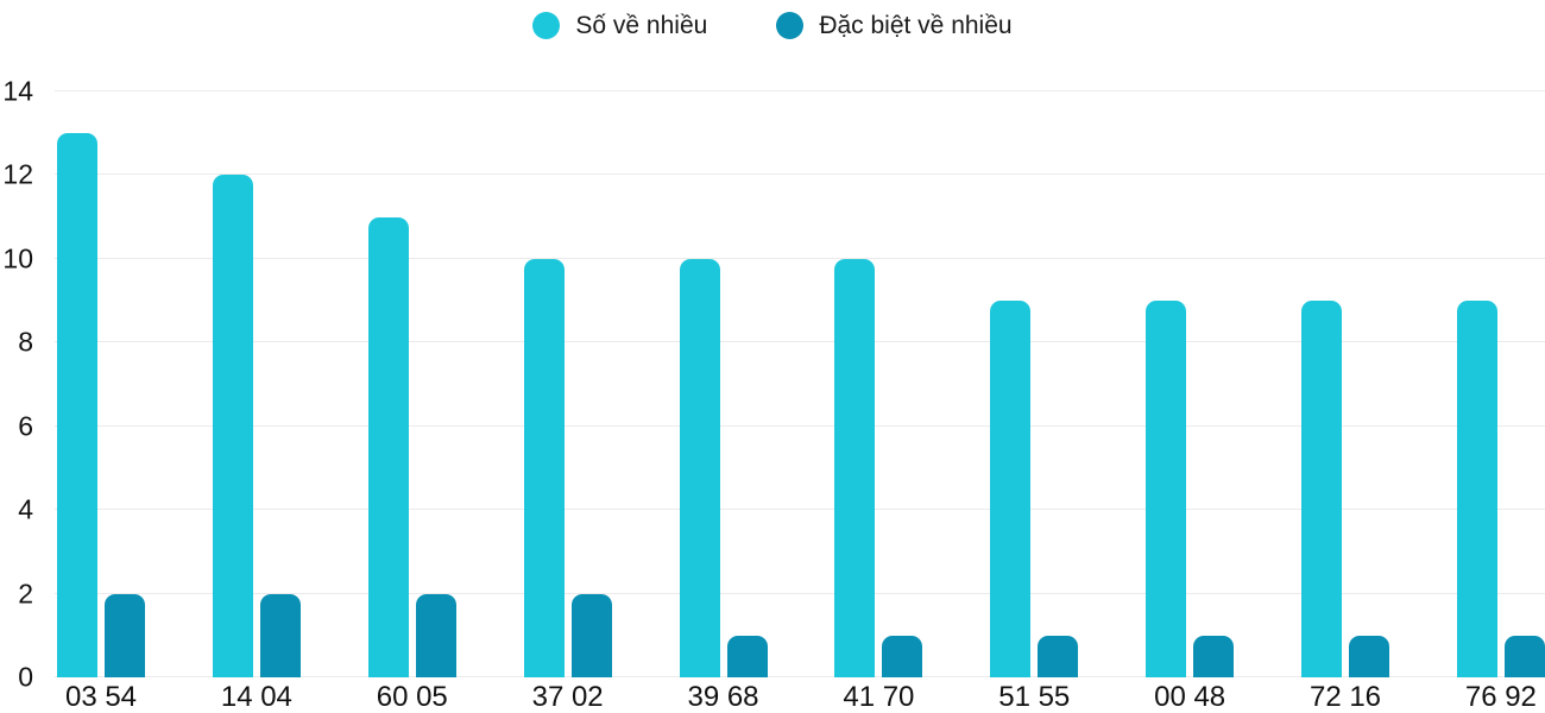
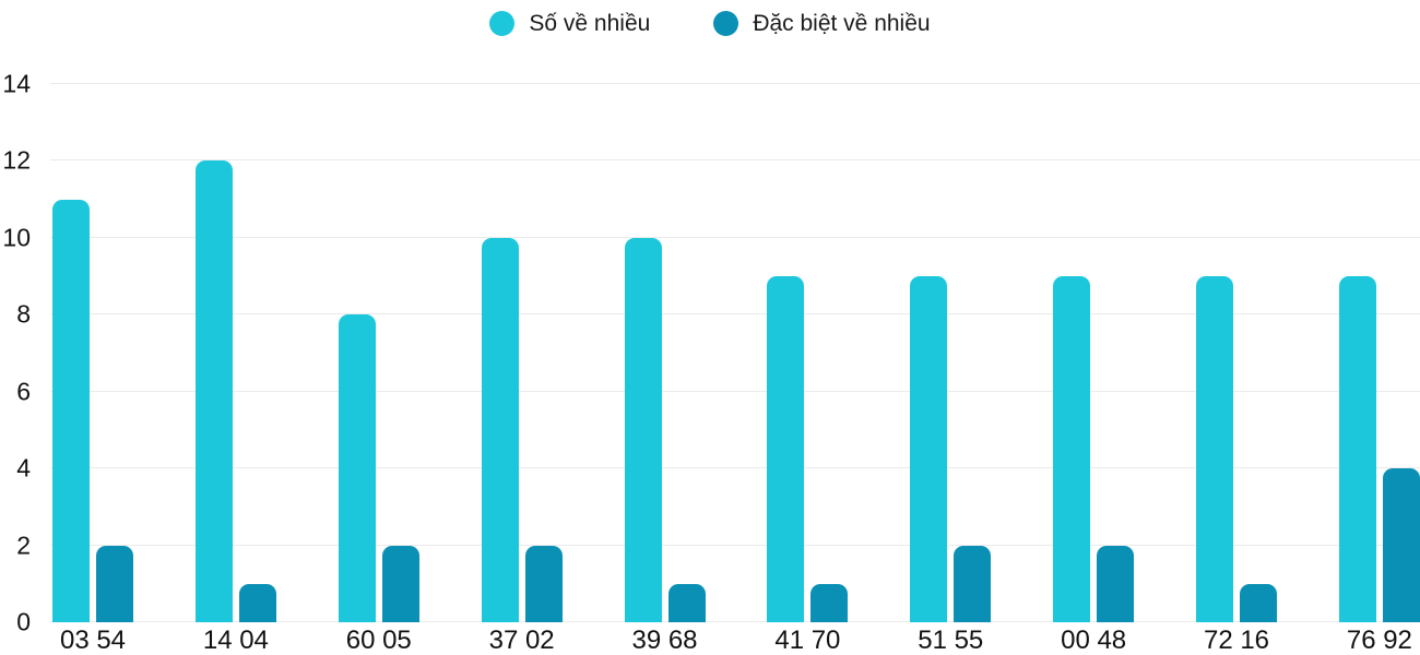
Số về nhiều/03 54: 13 -> 11
Đặc biệt về nhiều/14 04: 2 -> 1
Số về nhiều/60 05: 11 -> 8
Số về nhiều/41 70: 10 -> 9
Đặc biệt về nhiều/51 55: 1 -> 2
Đặc biệt về nhiều/00 48: 1 -> 2
Đặc biệt về nhiều/76 92: 1 -> 4
